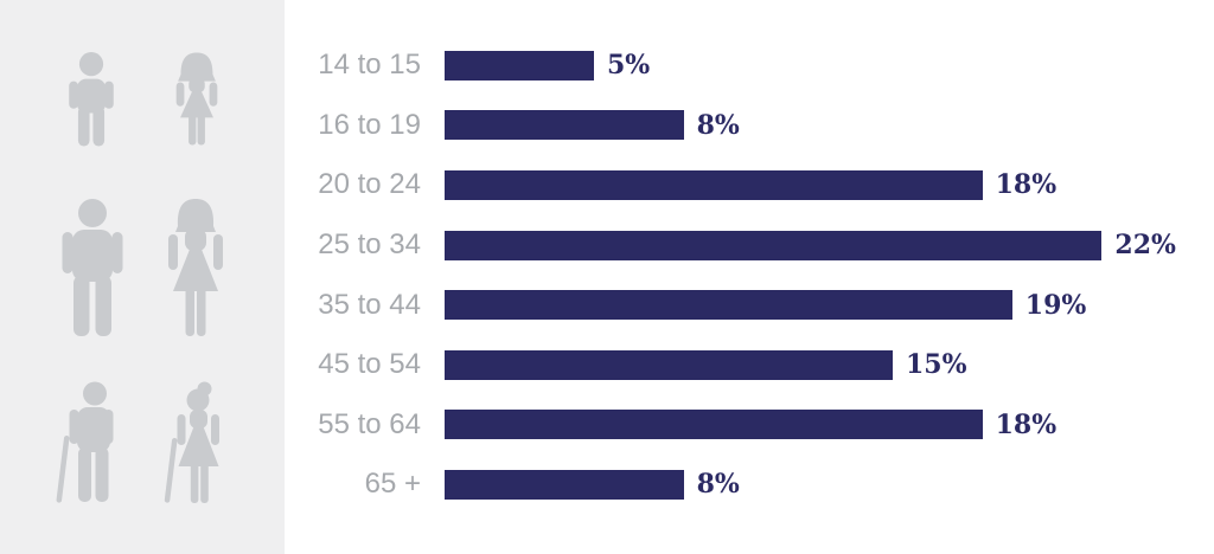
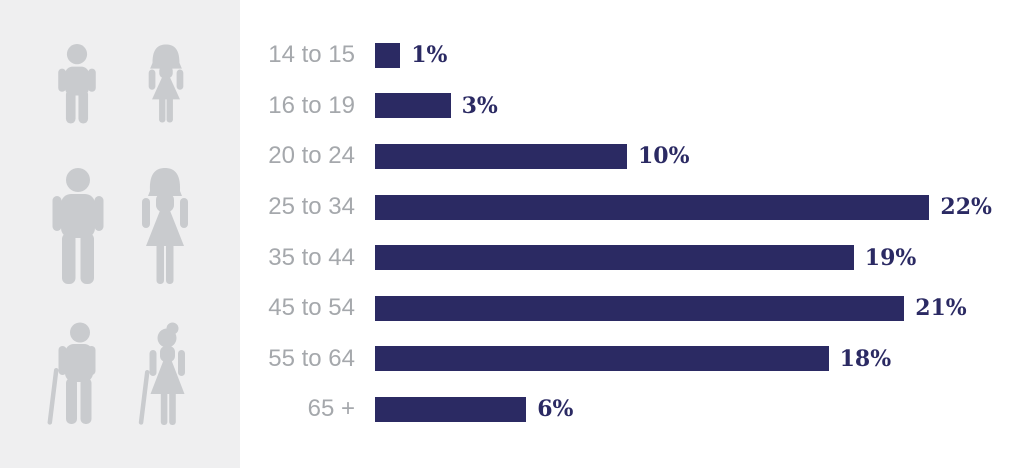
14 to 15: 5% -> 1%
16 to 19: 8% -> 3%
20 to 24: 18% -> 10%
45 to 54: 15% -> 21%
65 +: 8% -> 6%
